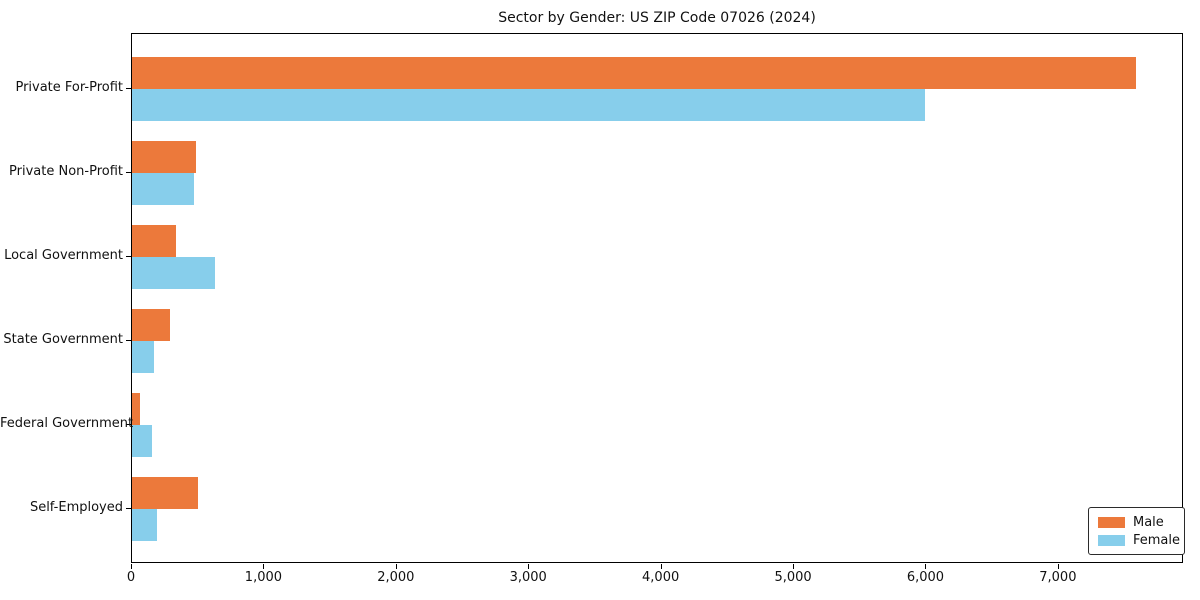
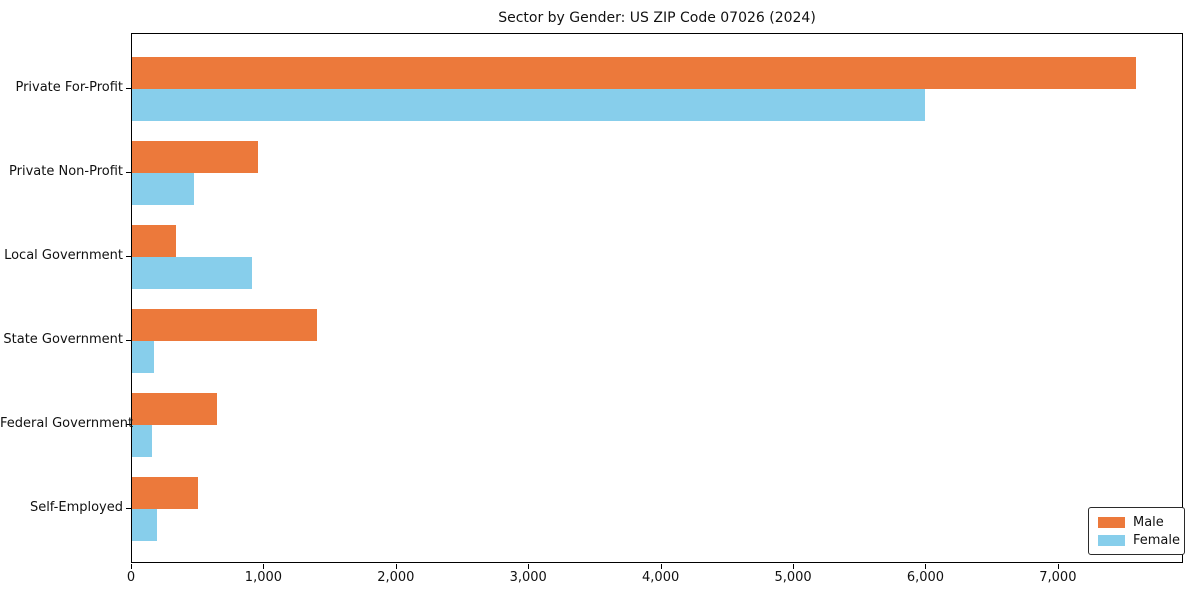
Male/Private Non-Profit: 480 -> 950
Female/Local Government: 630 -> 910
Male/State Government: 290 -> 1400
Male/Federal Government: 60 -> 640
